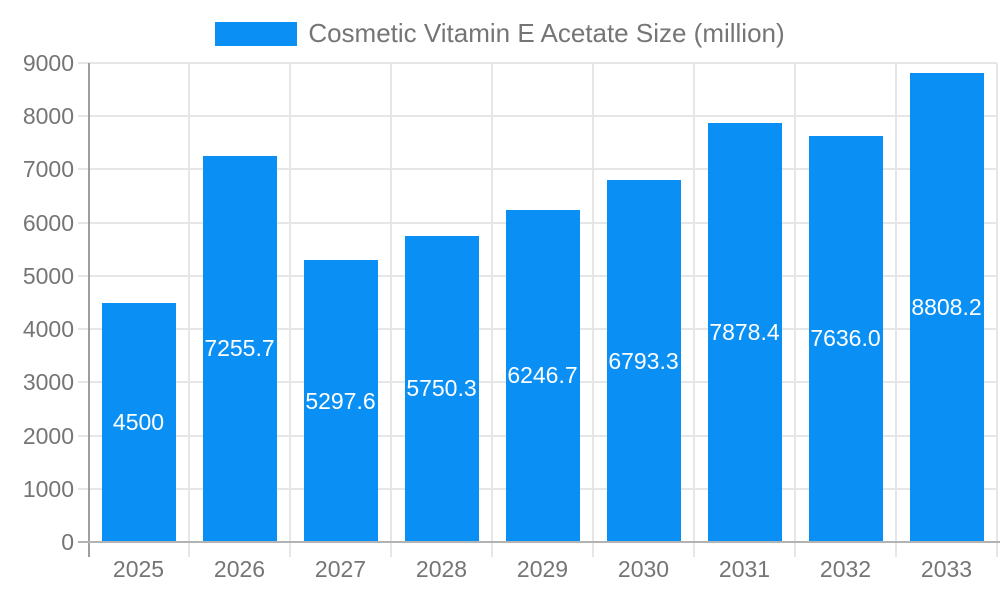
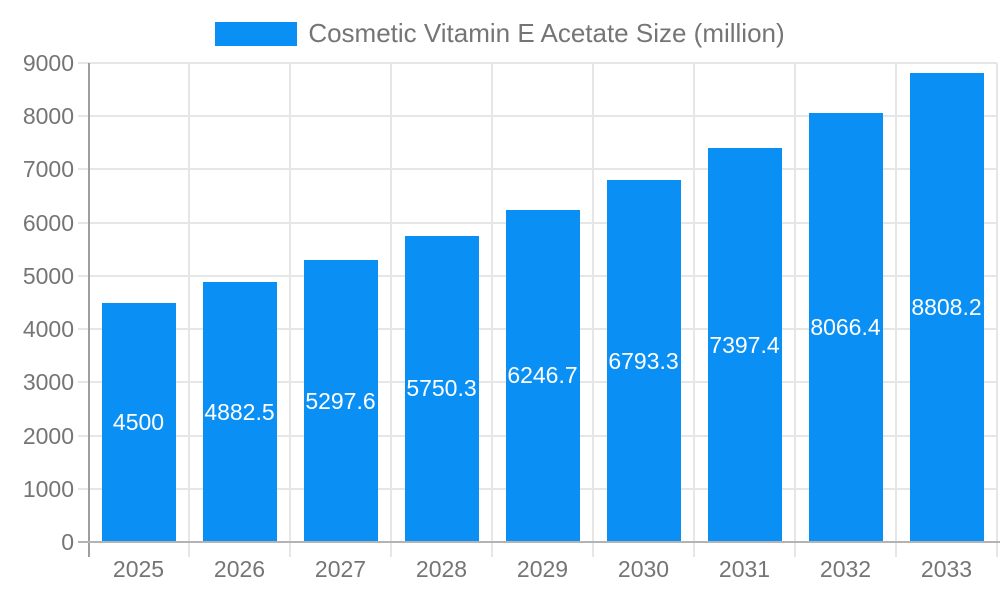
2026: 7255.7 -> 4882.5
2031: 7878.4 -> 7397.4
2032: 7636.0 -> 8066.4
